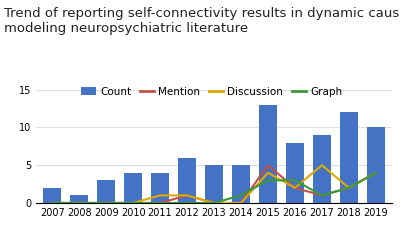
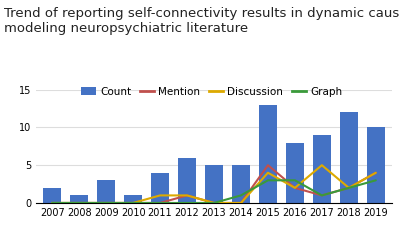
Count/2010: 4 -> 1
Graph/2019: 4 -> 3
